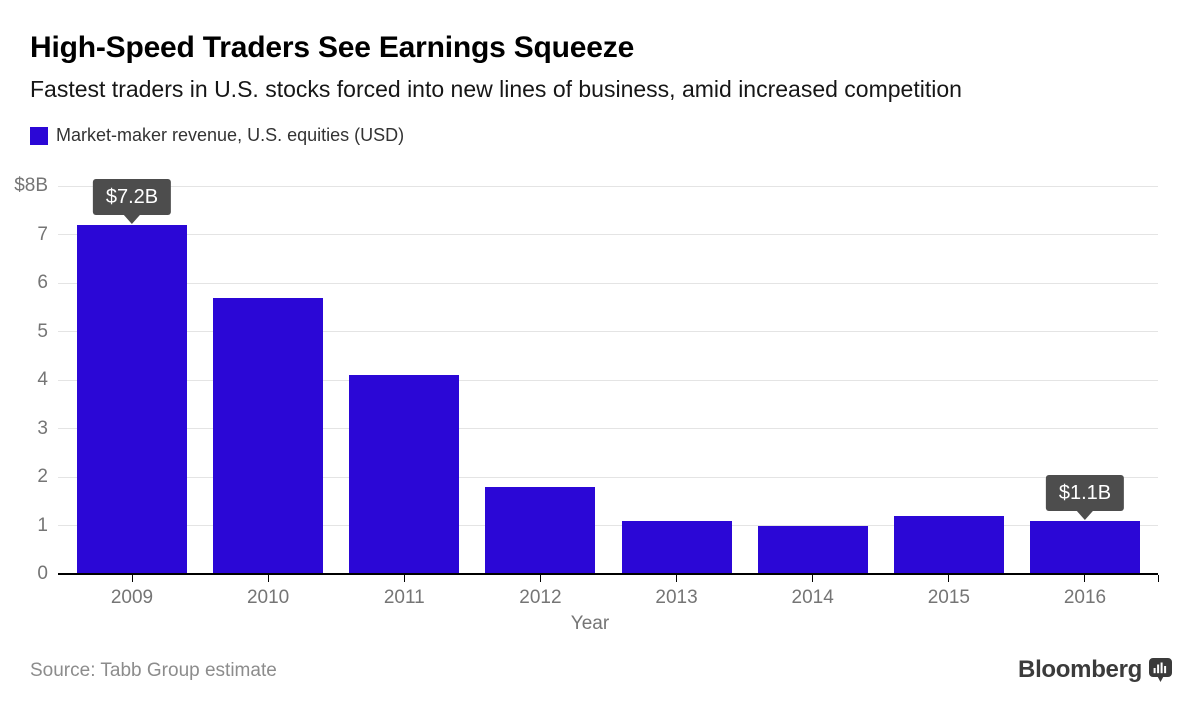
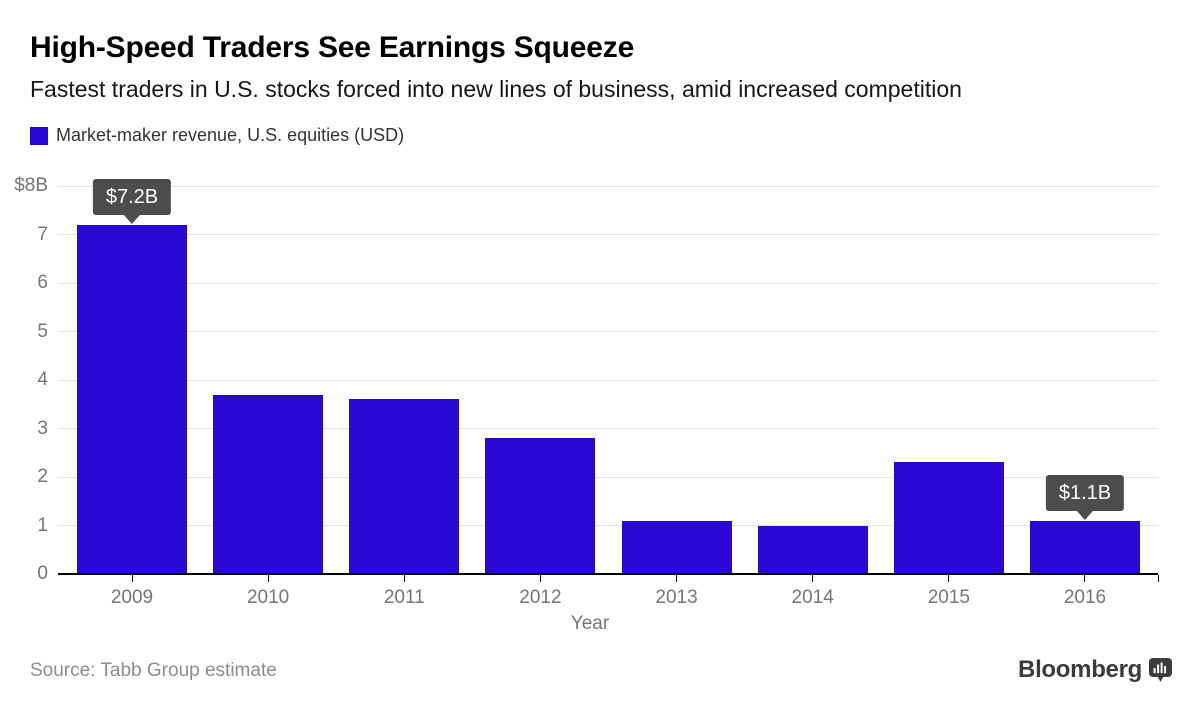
2010: $5.7B -> $3.7B
2011: $4.1B -> $3.6B
2012: $1.8B -> $2.8B
2015: $1.2B -> $2.3B
